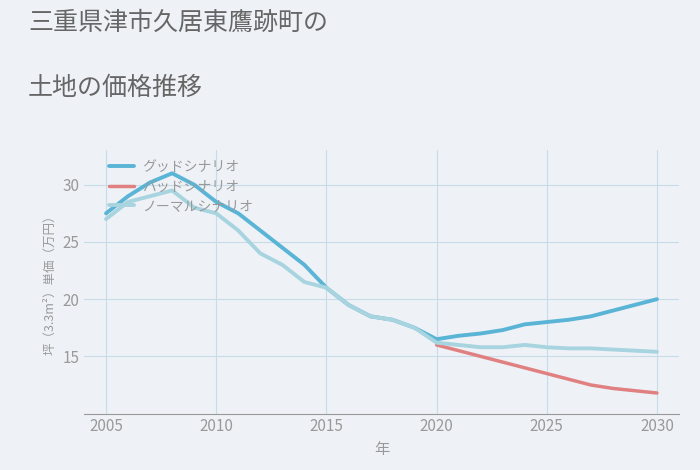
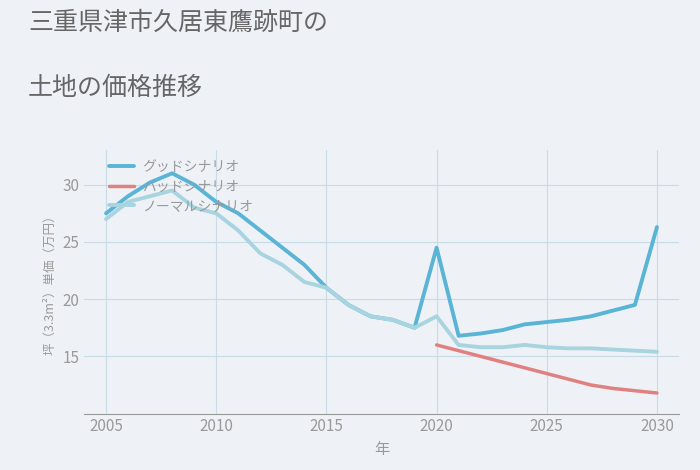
グッドシナリオ/2020: 16.5 -> 24.5
ノーマルシナリオ/2020: 16.2 -> 18.5
グッドシナリオ/2030: 20.0 -> 26.3
